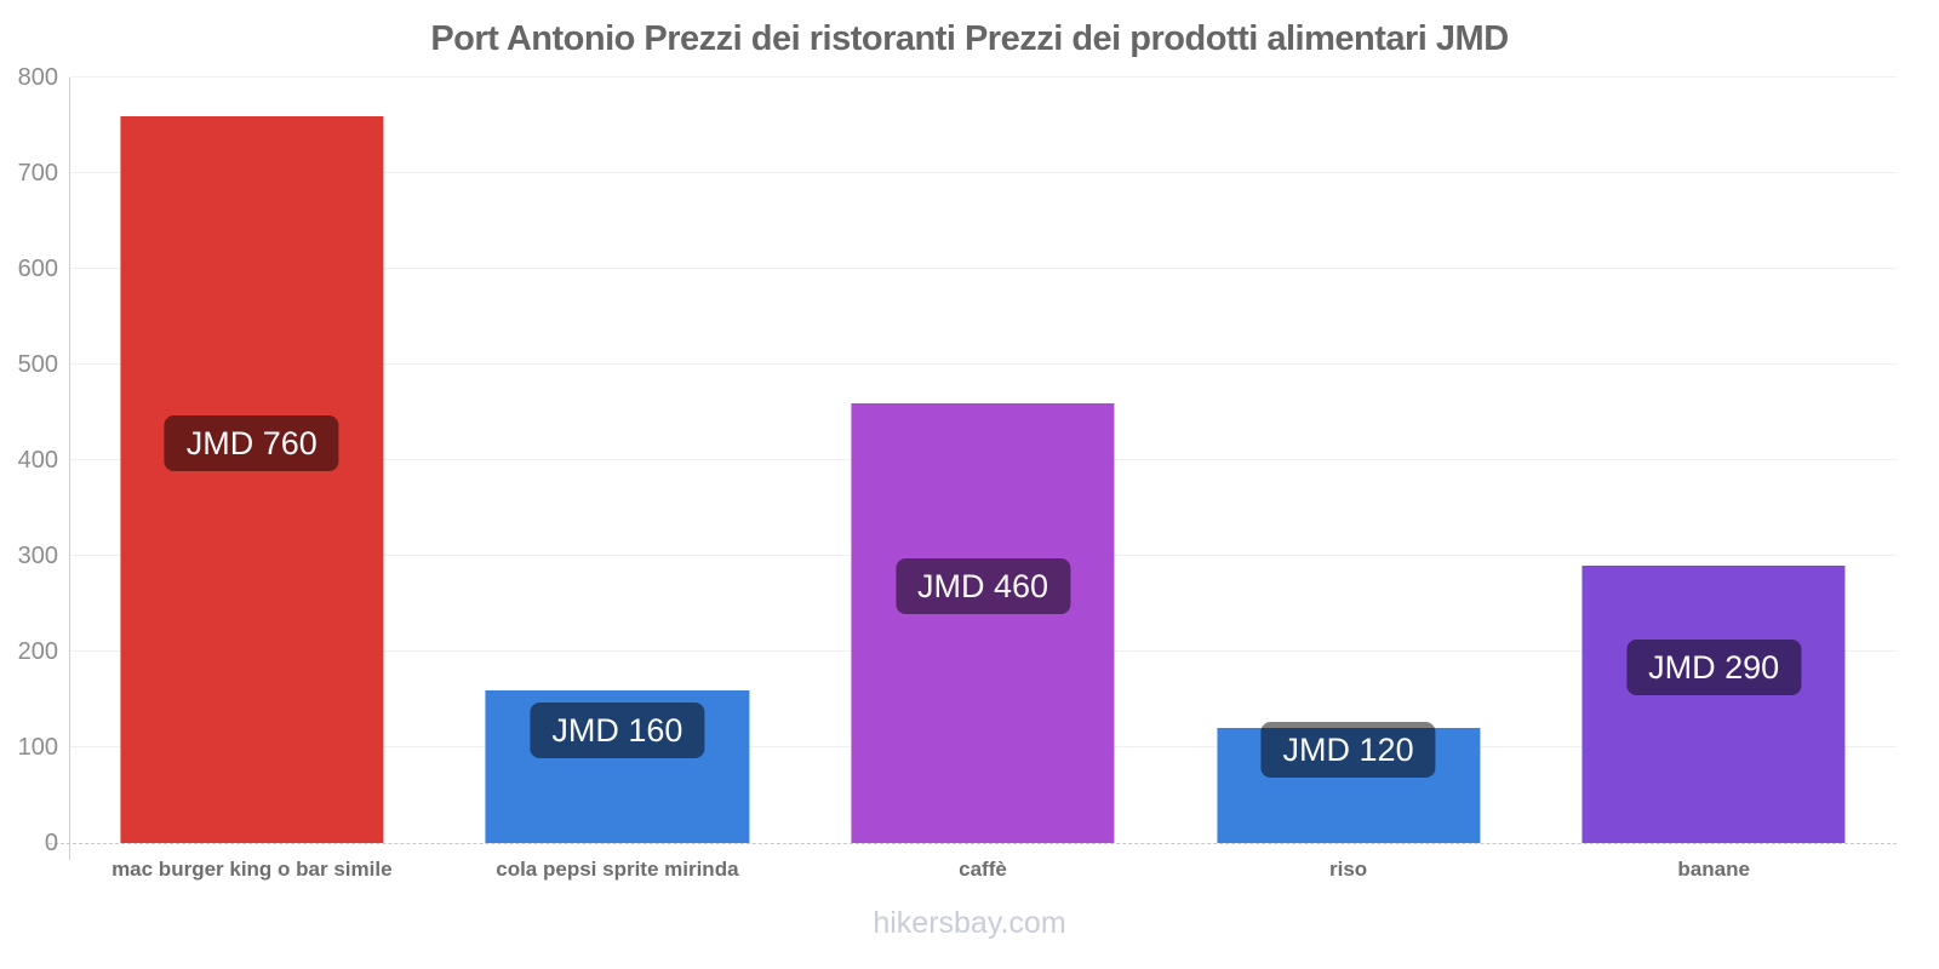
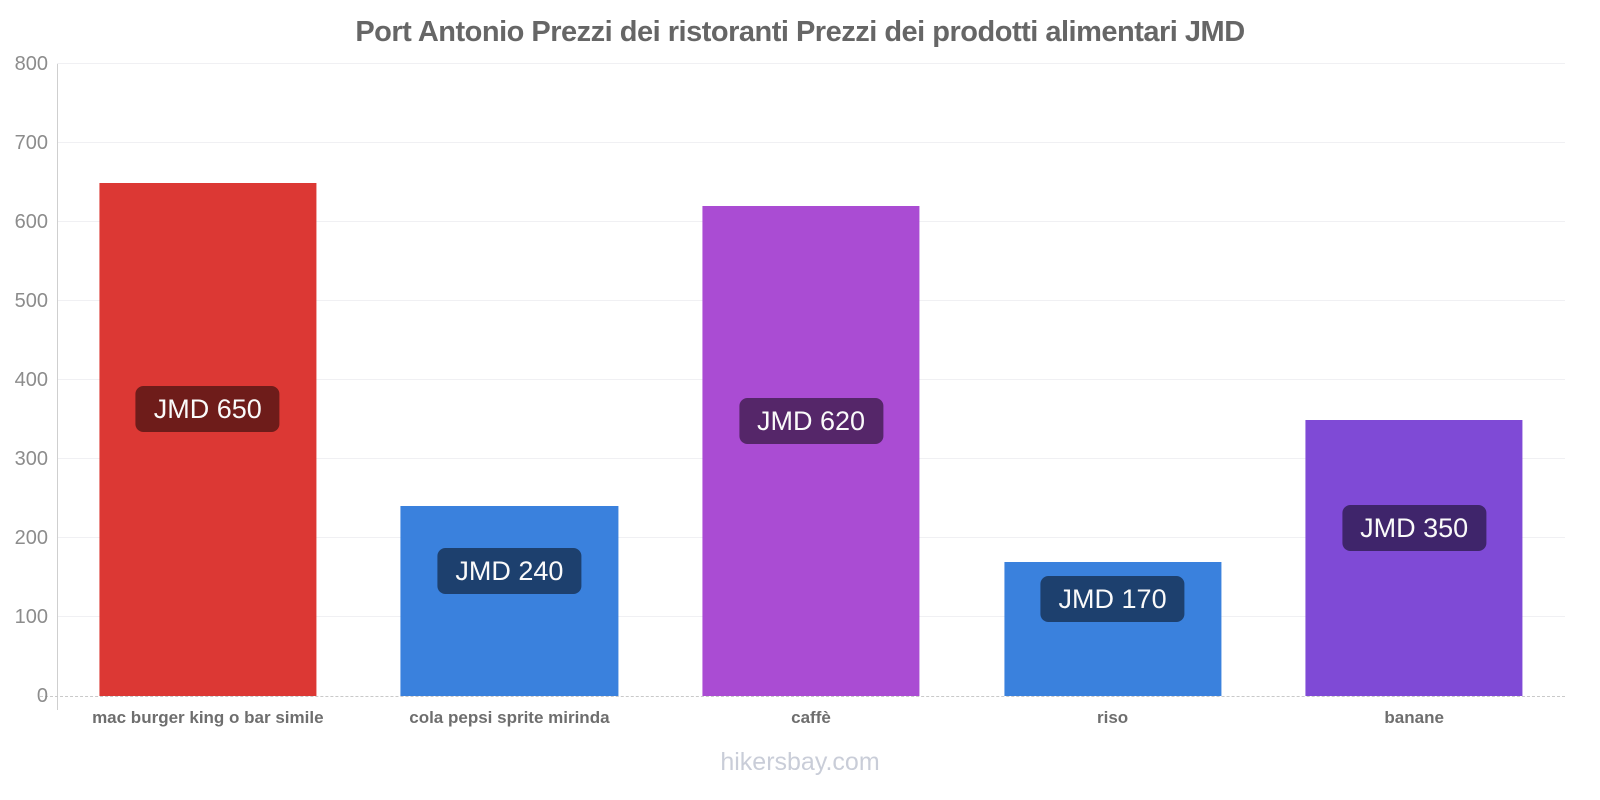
mac burger king o bar simile: 760 -> 650
cola pepsi sprite mirinda: 160 -> 240
caffè: 460 -> 620
riso: 120 -> 170
banane: 290 -> 350
